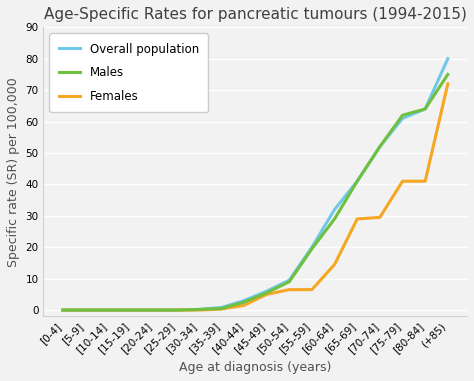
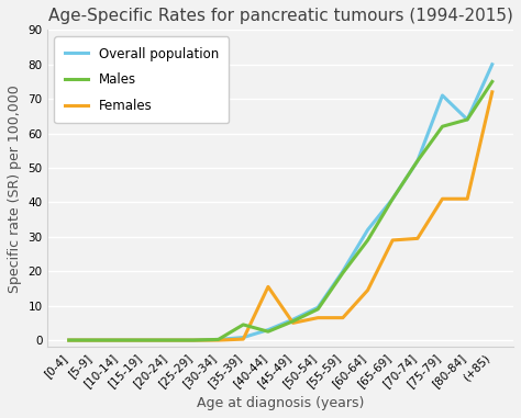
Males/[35-39]: 0.5 -> 4.5
Females/[40-44]: 1.5 -> 15.5
Overall population/[75-79]: 61.0 -> 71.0
